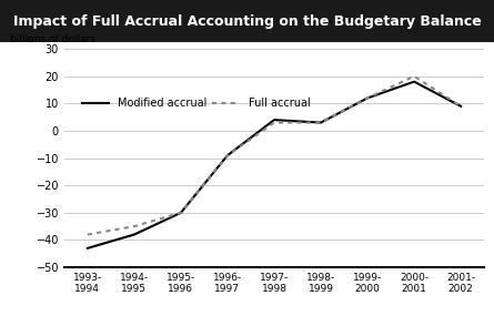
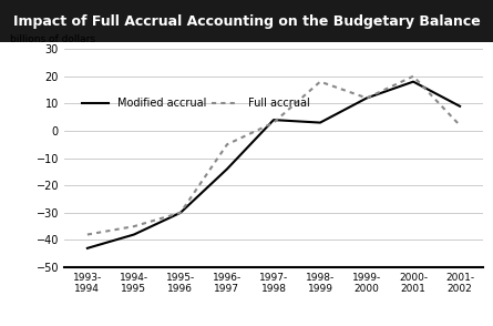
Modified accrual/1996- 1997: -9 -> -14
Full accrual/1996- 1997: -9 -> -5
Full accrual/1998- 1999: 3 -> 18
Full accrual/2001- 2002: 9 -> 2
